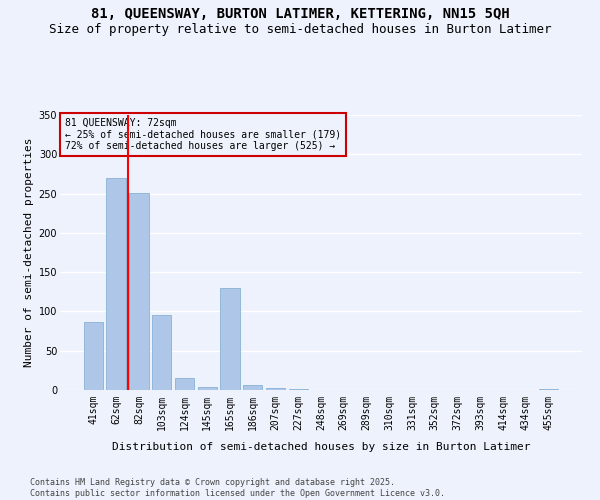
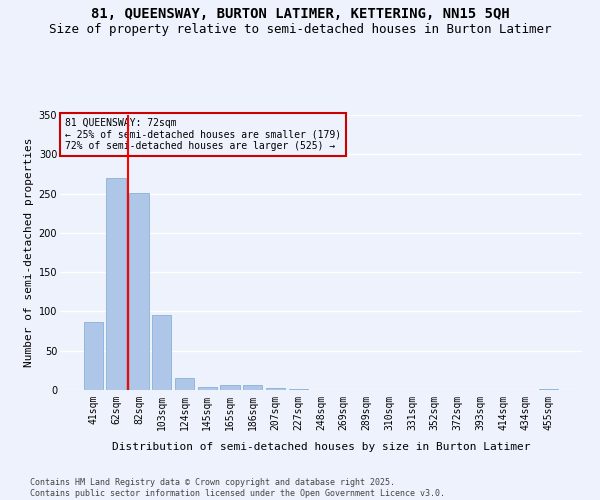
165sqm: 130 -> 6
